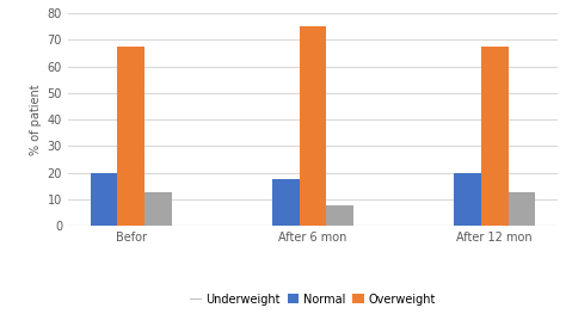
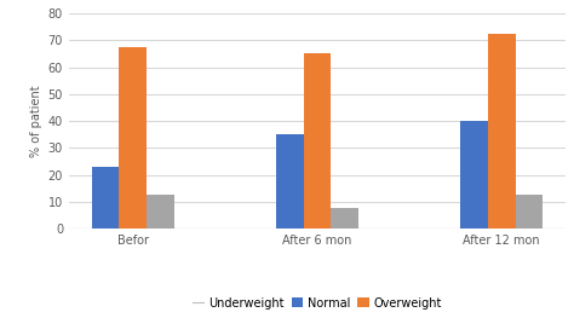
Normal/Befor: 20.0 -> 23.0
Normal/After 6 mon: 17.5 -> 35.0
Overweight/After 6 mon: 75.0 -> 65.0
Normal/After 12 mon: 20.0 -> 40.0
Overweight/After 12 mon: 67.5 -> 72.5
